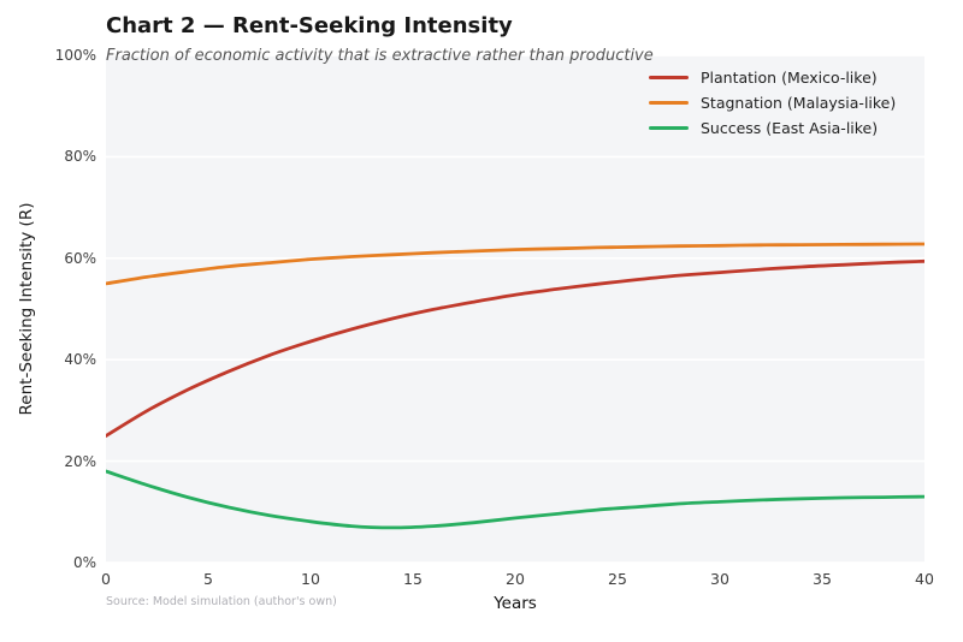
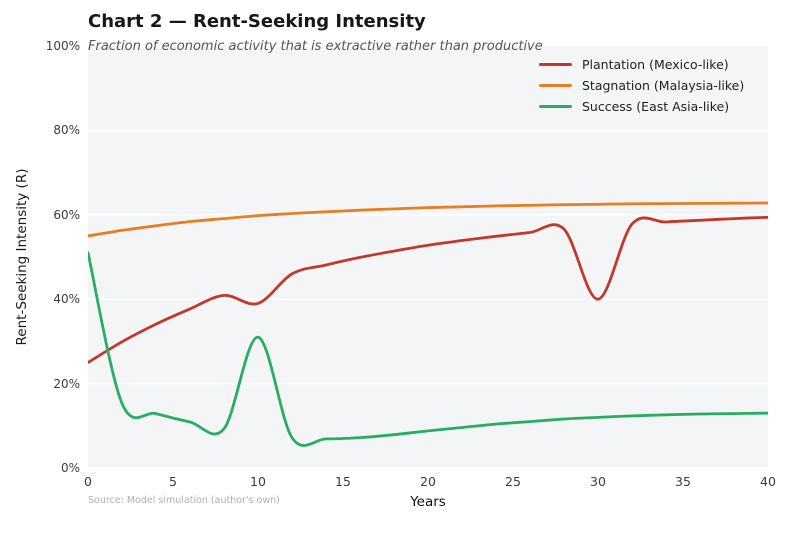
Success (East Asia-like)/0: 18% -> 51%
Plantation (Mexico-like)/10: 44% -> 39%
Success (East Asia-like)/10: 8% -> 31%
Plantation (Mexico-like)/30: 57% -> 40%
